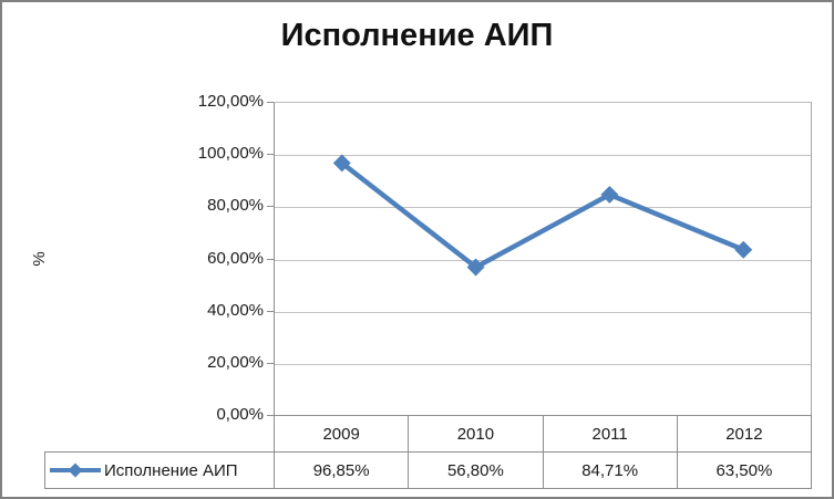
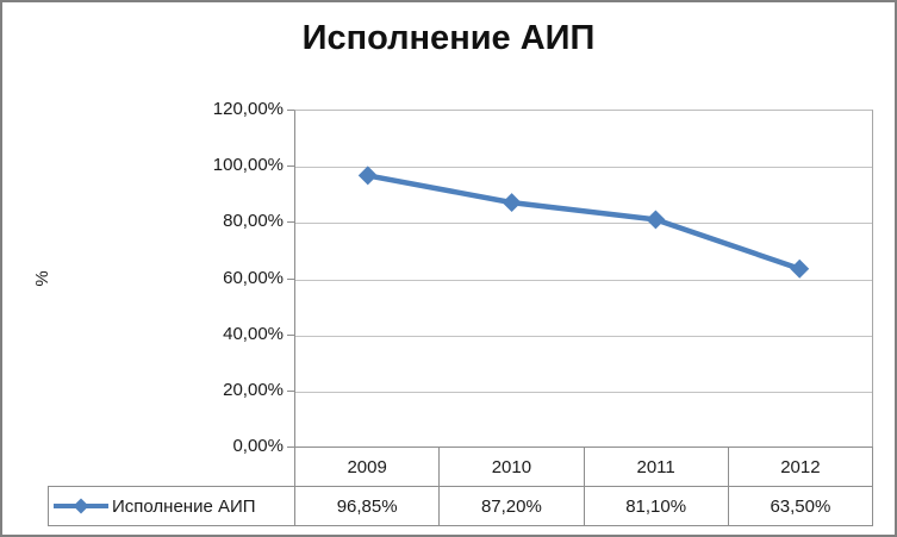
2010: 56,80% -> 87,20%
2011: 84,71% -> 81,10%
